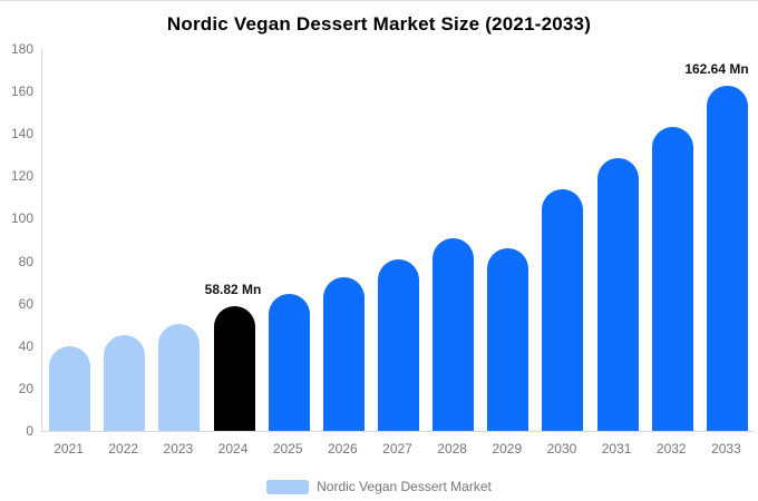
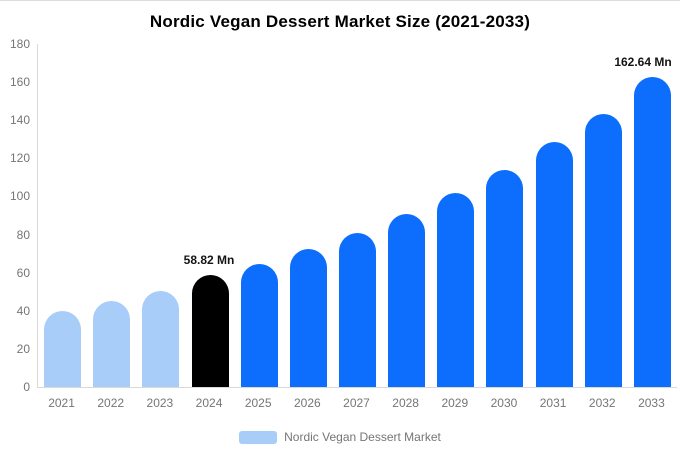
2029: 86 -> 102
